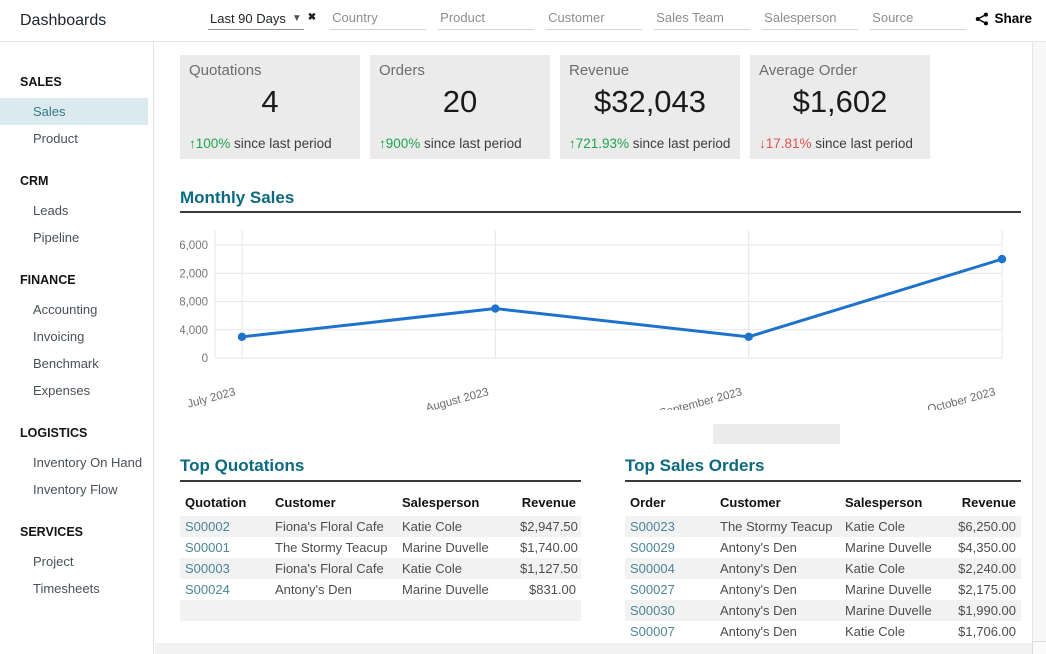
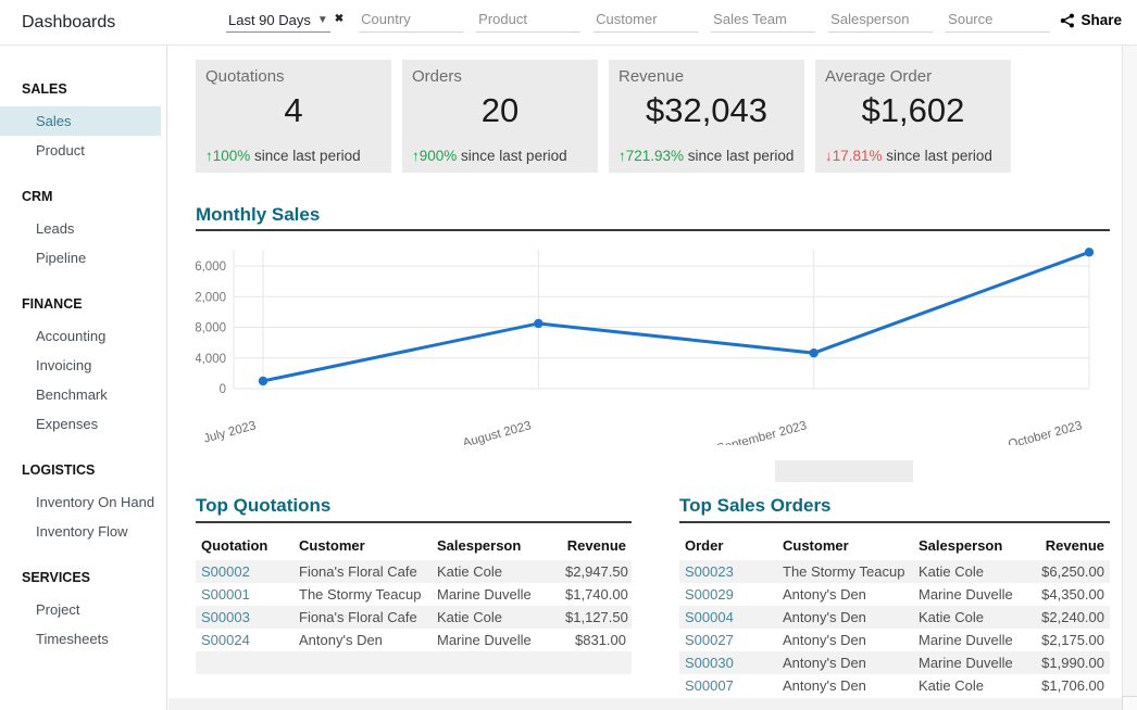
July 2023: 3000 -> 1000
August 2023: 7000 -> 8000
September 2023: 3000 -> 5000
October 2023: 14000 -> 18000
